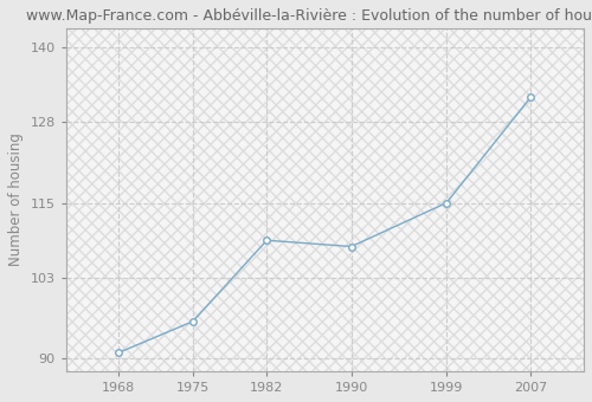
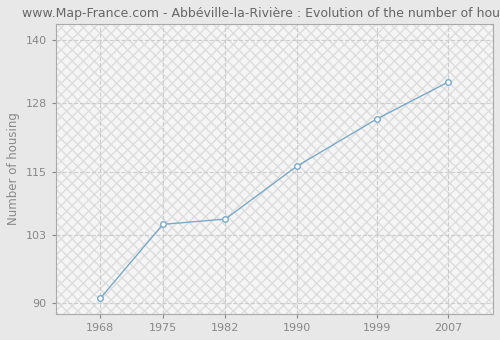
1975: 96 -> 105
1982: 109 -> 106
1990: 108 -> 116
1999: 115 -> 125
